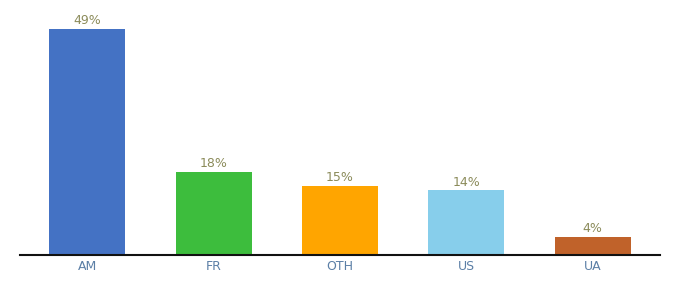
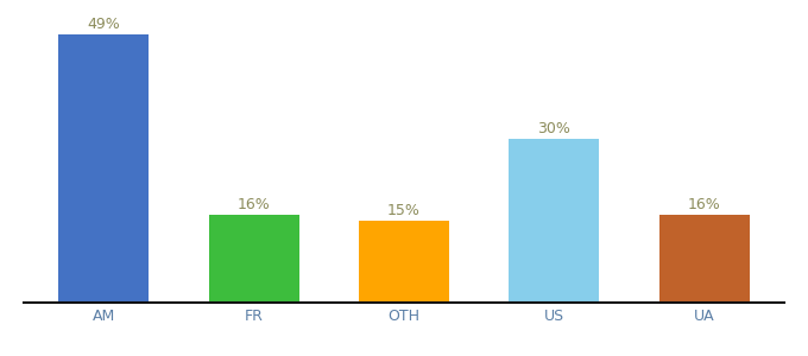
FR: 18% -> 16%
US: 14% -> 30%
UA: 4% -> 16%
